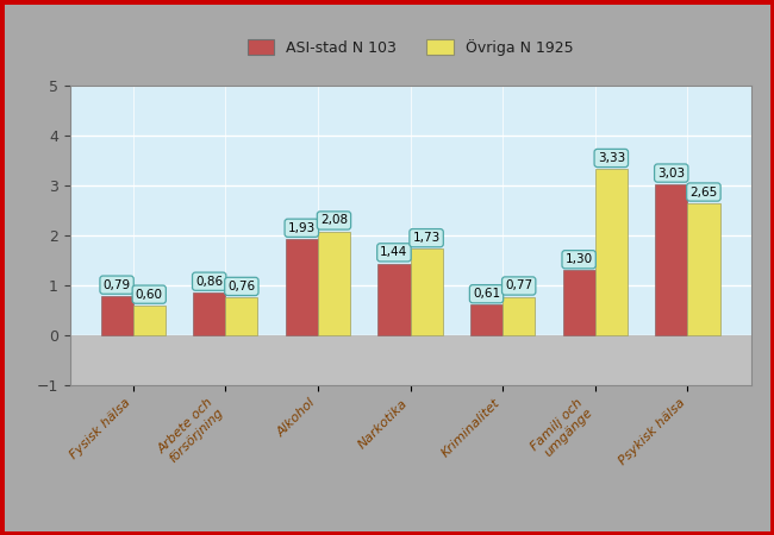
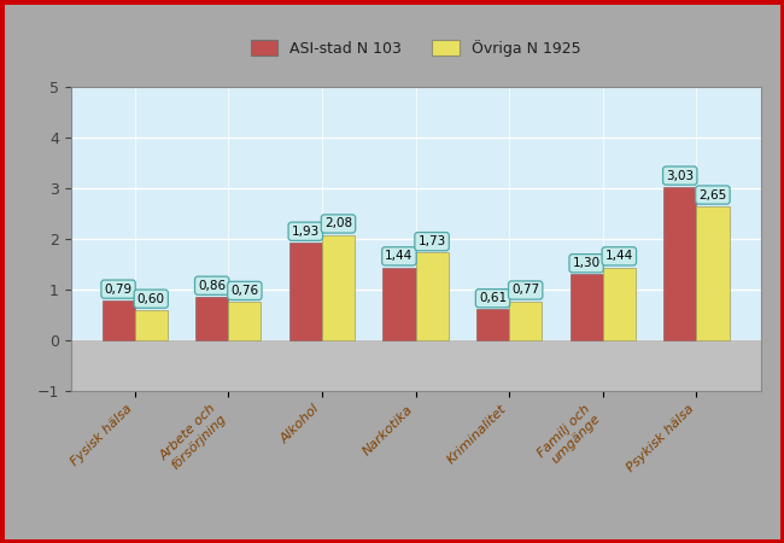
Övriga N 1925/Familj och umgänge: 3,33 -> 1,44
